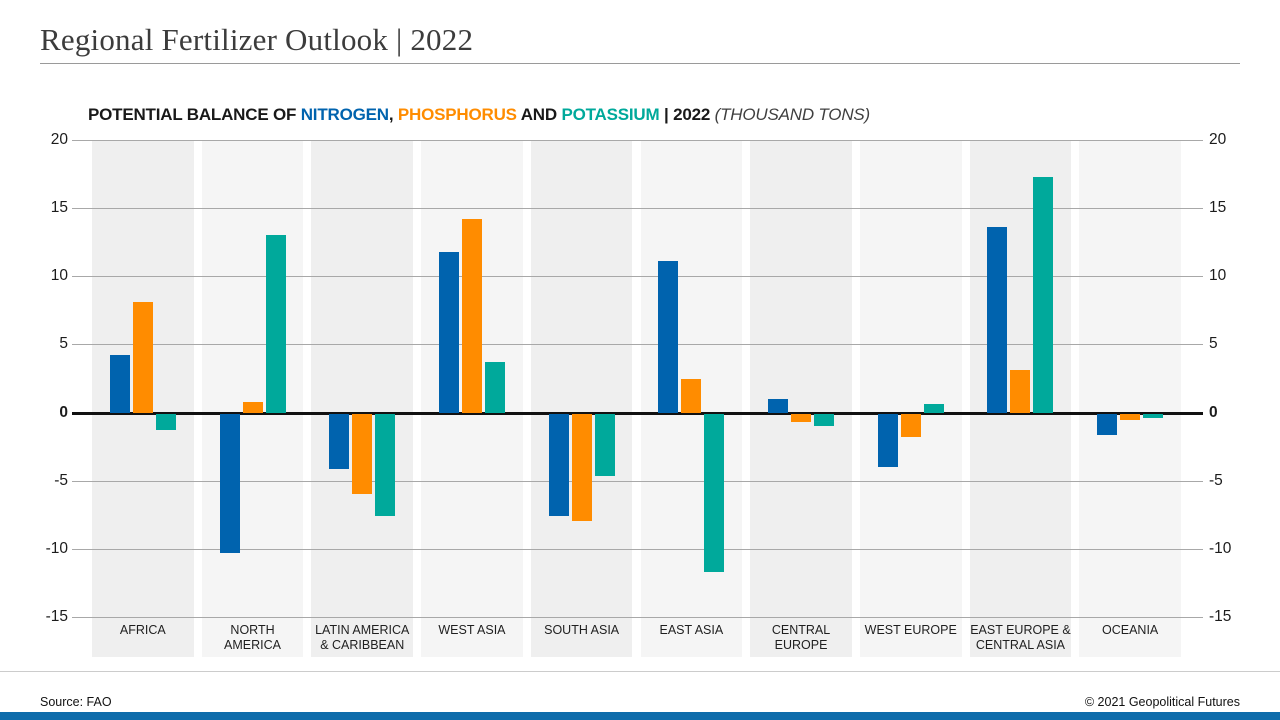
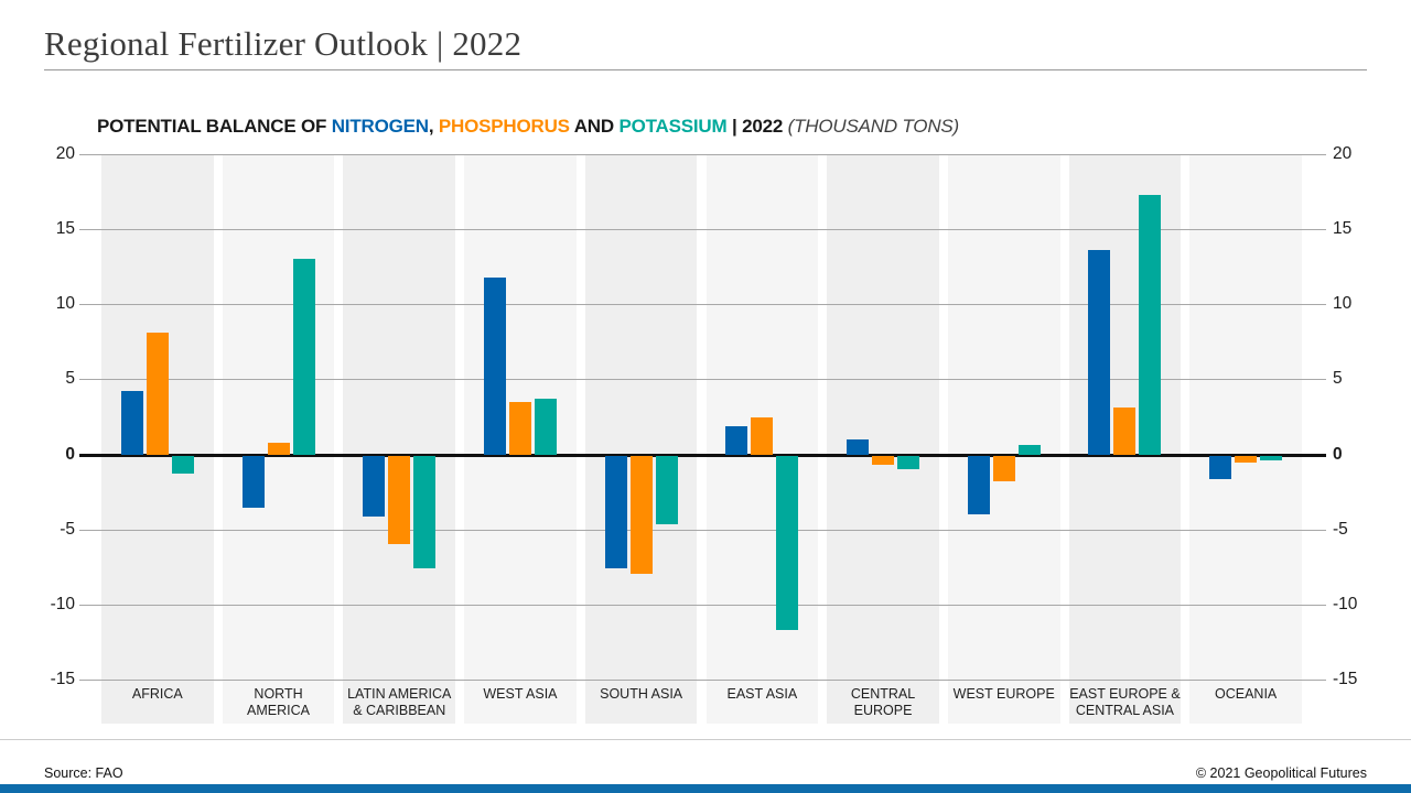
NITROGEN/NORTH AMERICA: -10.2 -> -3.5
PHOSPHORUS/WEST ASIA: 14.2 -> 3.5
NITROGEN/EAST ASIA: 11.1 -> 1.9
